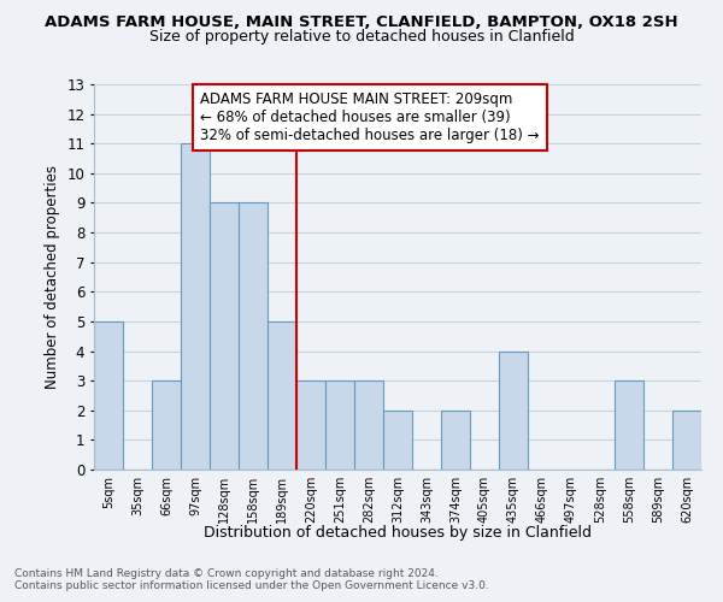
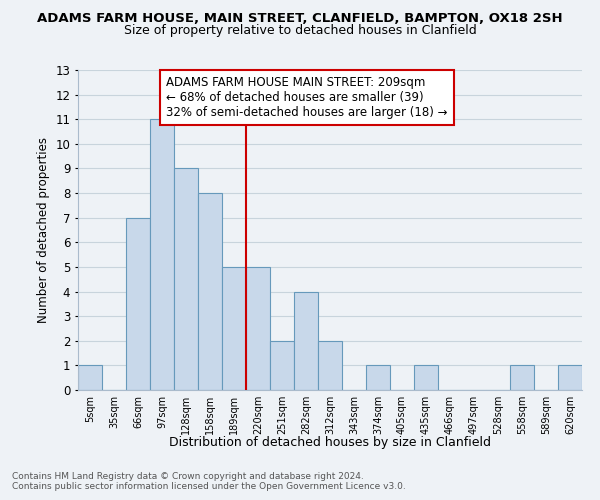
5sqm: 5 -> 1
66sqm: 3 -> 7
158sqm: 9 -> 8
220sqm: 3 -> 5
251sqm: 3 -> 2
282sqm: 3 -> 4
374sqm: 2 -> 1
435sqm: 4 -> 1
558sqm: 3 -> 1
620sqm: 2 -> 1
